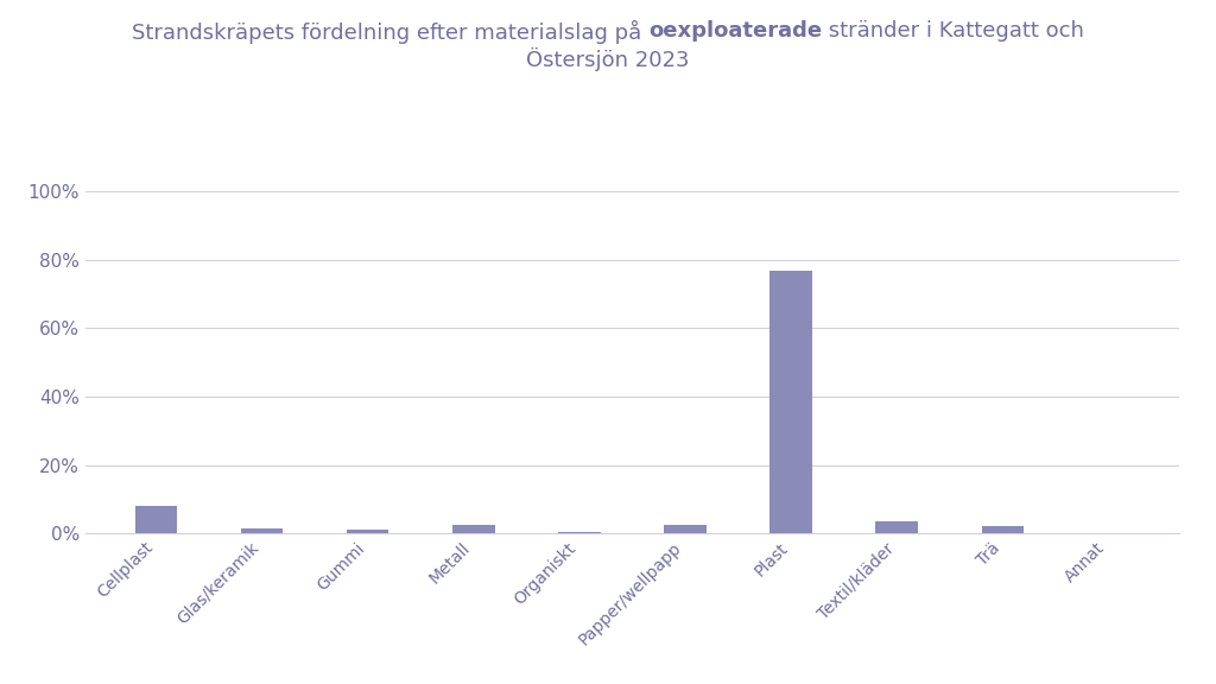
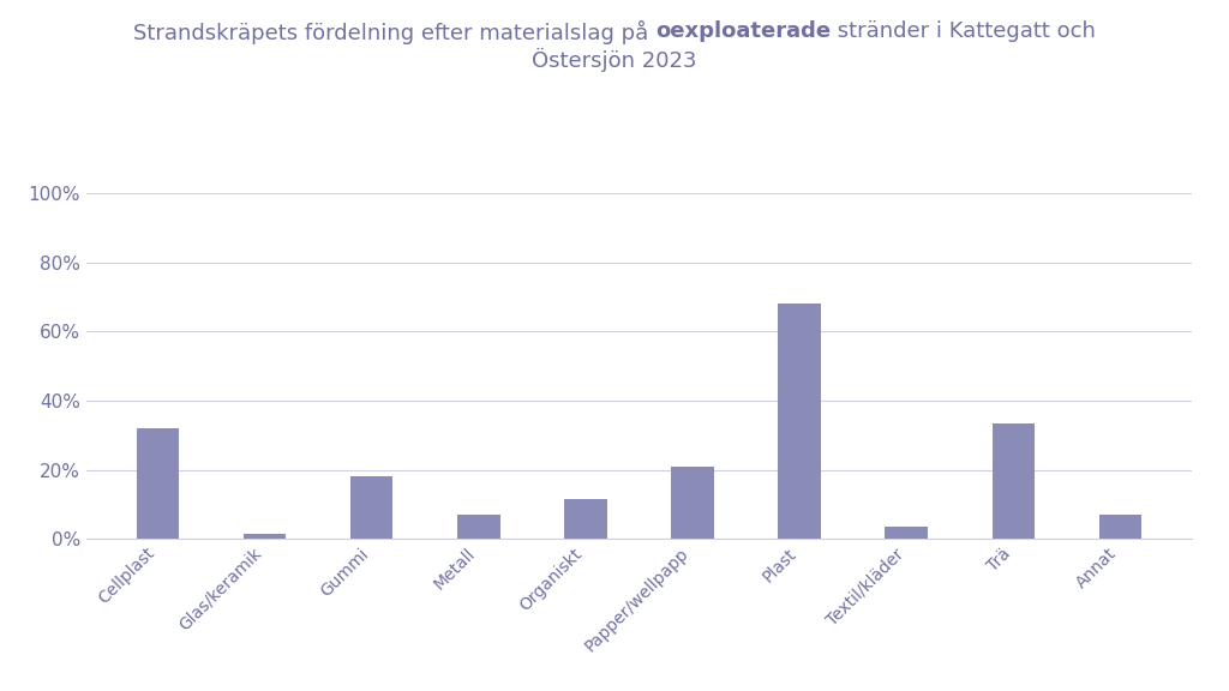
Cellplast: 8.0% -> 32.0%
Gummi: 1.0% -> 18.0%
Metall: 2.5% -> 7.0%
Organiskt: 0.5% -> 11.5%
Papper/wellpapp: 2.5% -> 21.0%
Plast: 77.0% -> 68.0%
Trä: 2.2% -> 33.5%
Annat: 0.2% -> 7.0%
